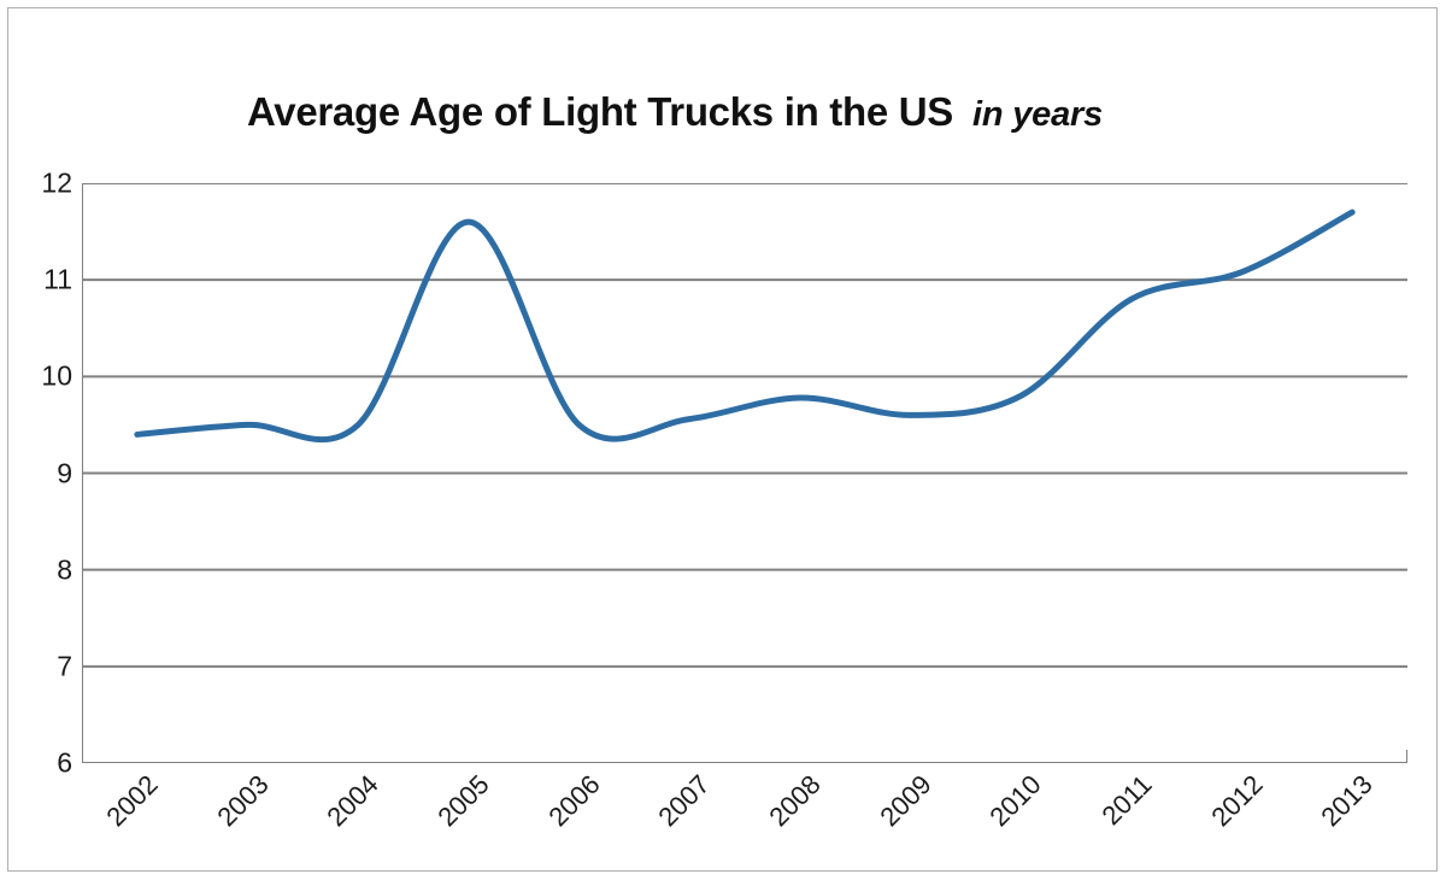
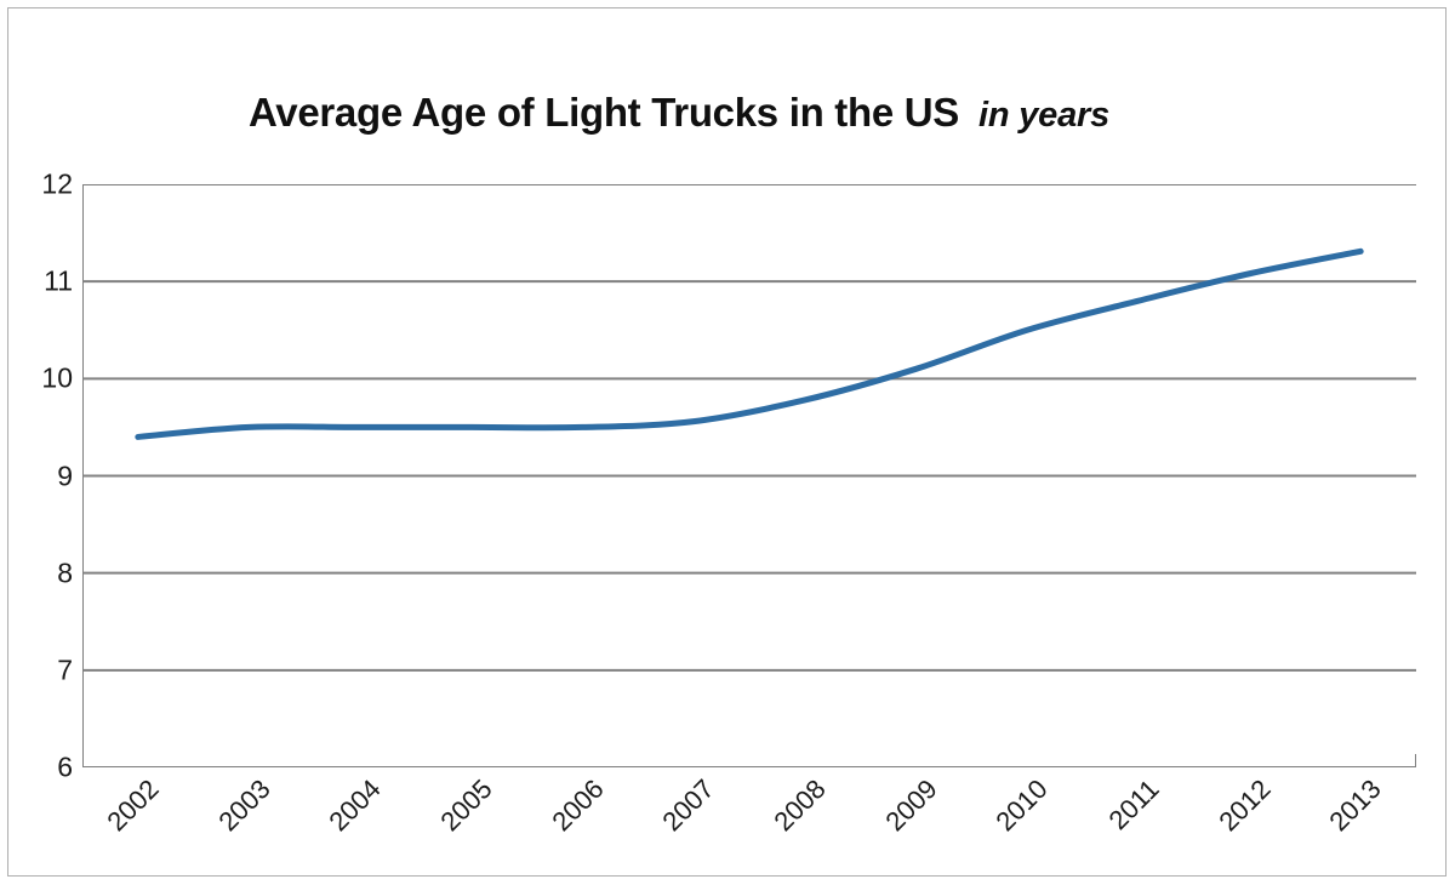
2005: 11.6 -> 9.5
2009: 9.6 -> 10.1
2010: 9.8 -> 10.5
2013: 11.7 -> 11.3
